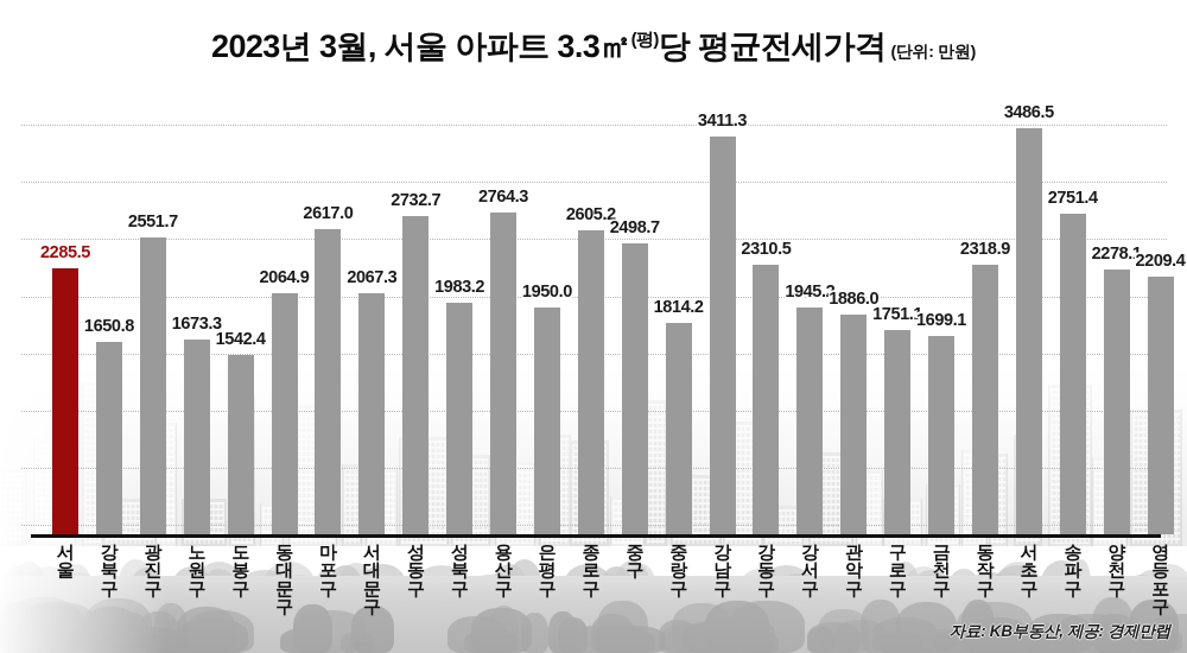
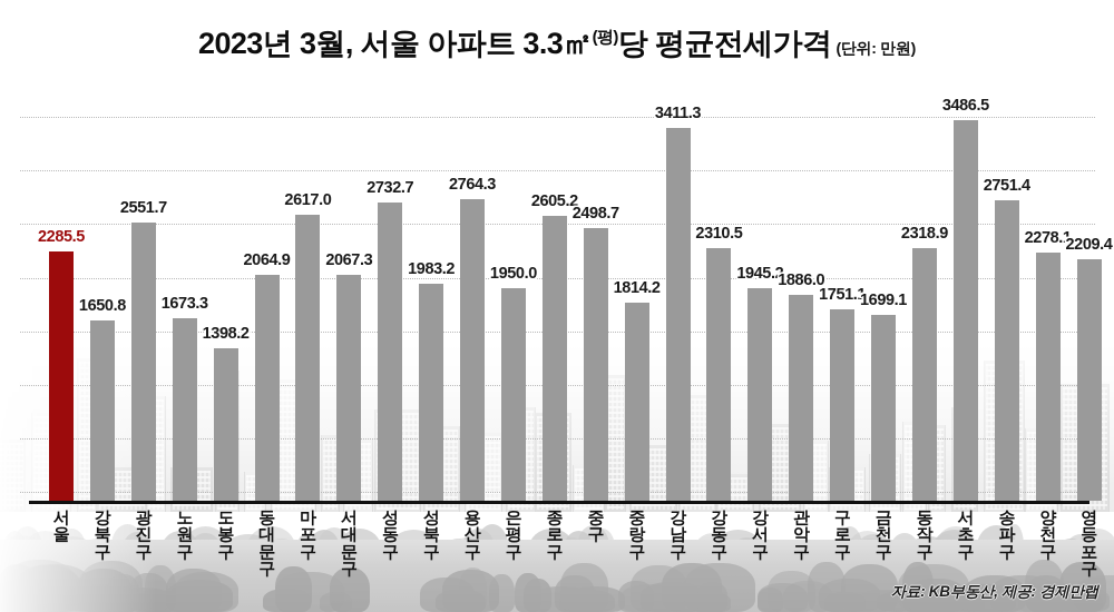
도봉구: 1542.4 -> 1398.2
